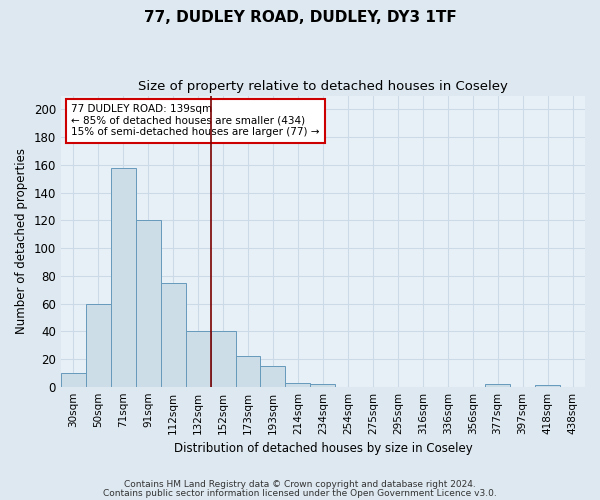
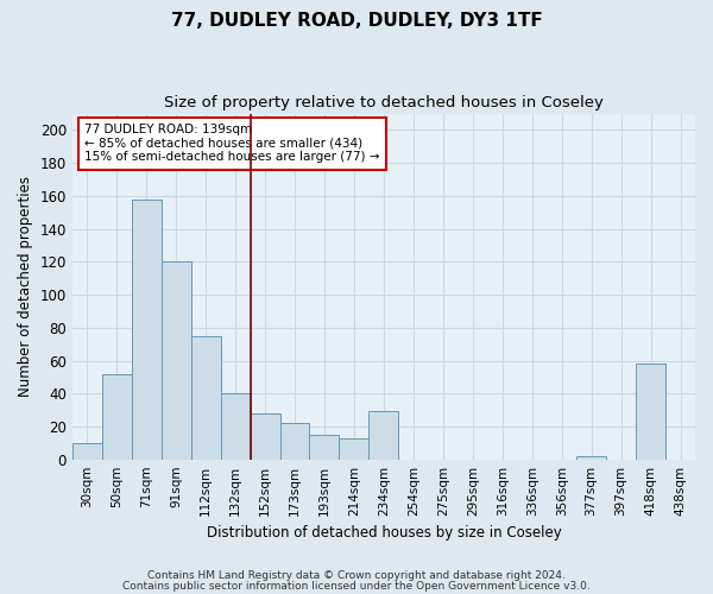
50sqm: 60 -> 52
152sqm: 40 -> 28
214sqm: 3 -> 13
234sqm: 2 -> 29
418sqm: 1 -> 58
